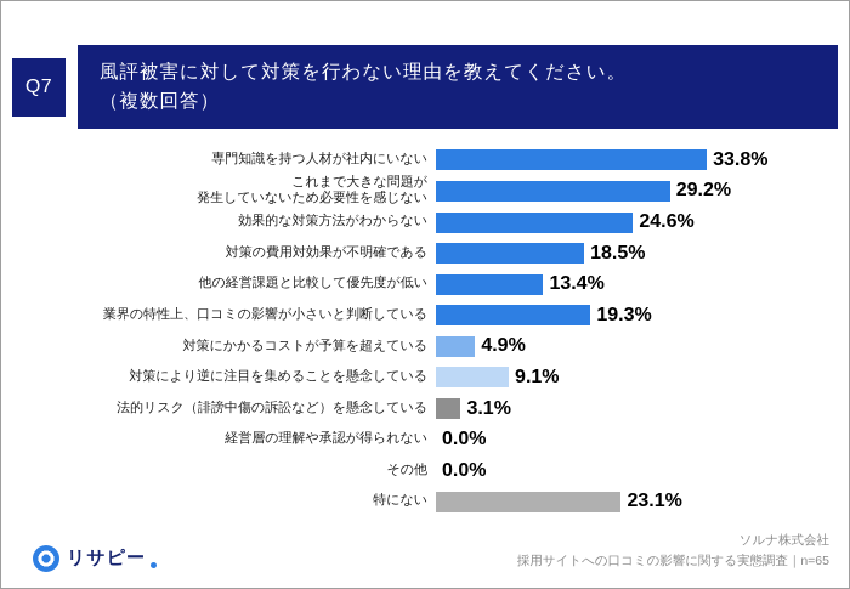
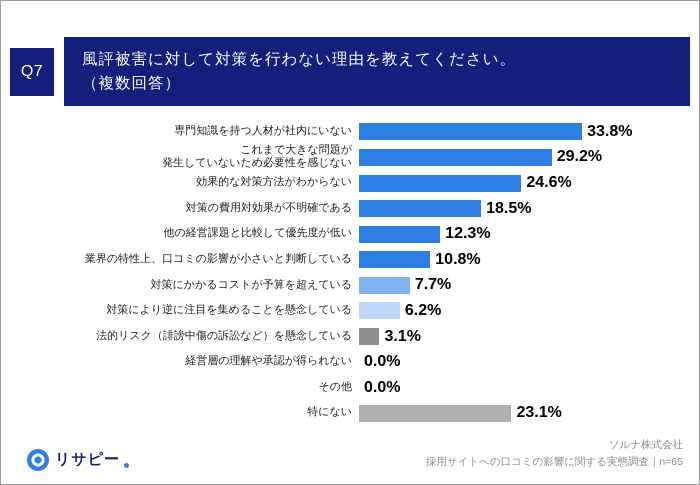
他の経営課題と比較して優先度が低い: 13.4% -> 12.3%
業界の特性上、口コミの影響が小さいと判断している: 19.3% -> 10.8%
対策にかかるコストが予算を超えている: 4.9% -> 7.7%
対策により逆に注目を集めることを懸念している: 9.1% -> 6.2%
